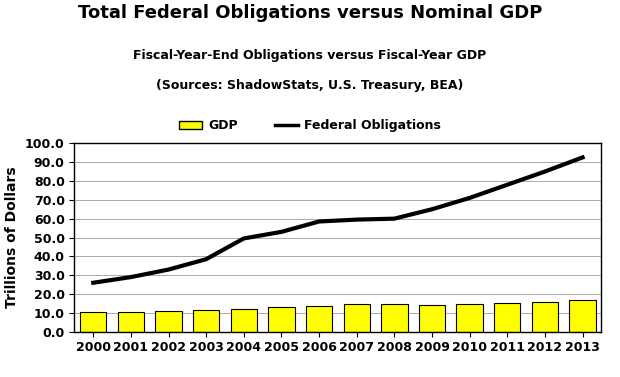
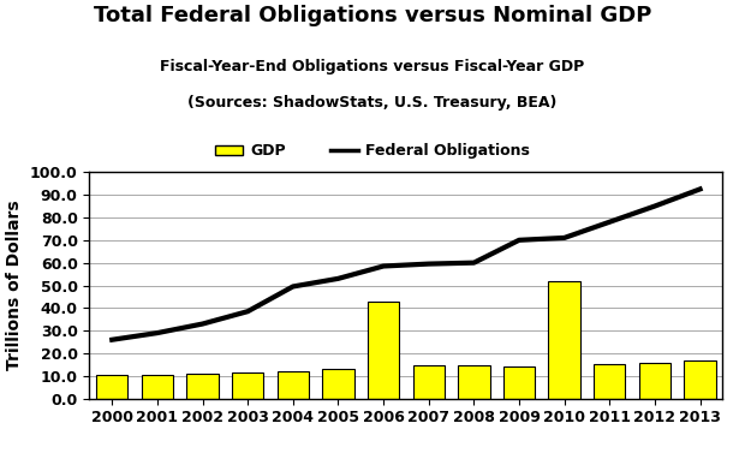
GDP/2006: 14 -> 43
Federal Obligations/2009: 65 -> 70
GDP/2010: 15 -> 52
